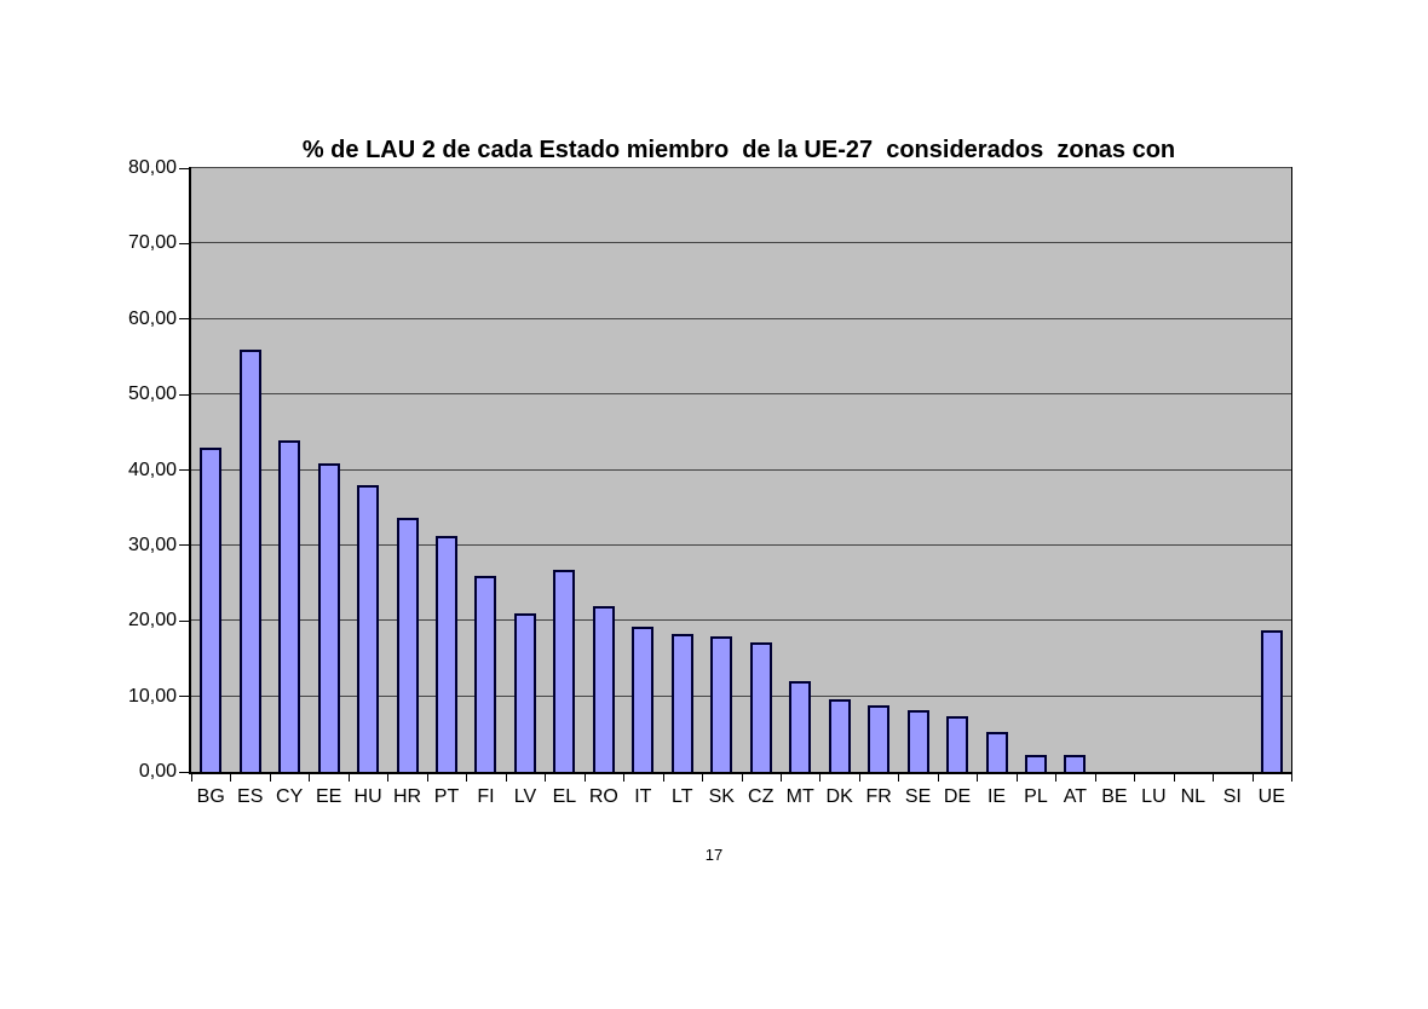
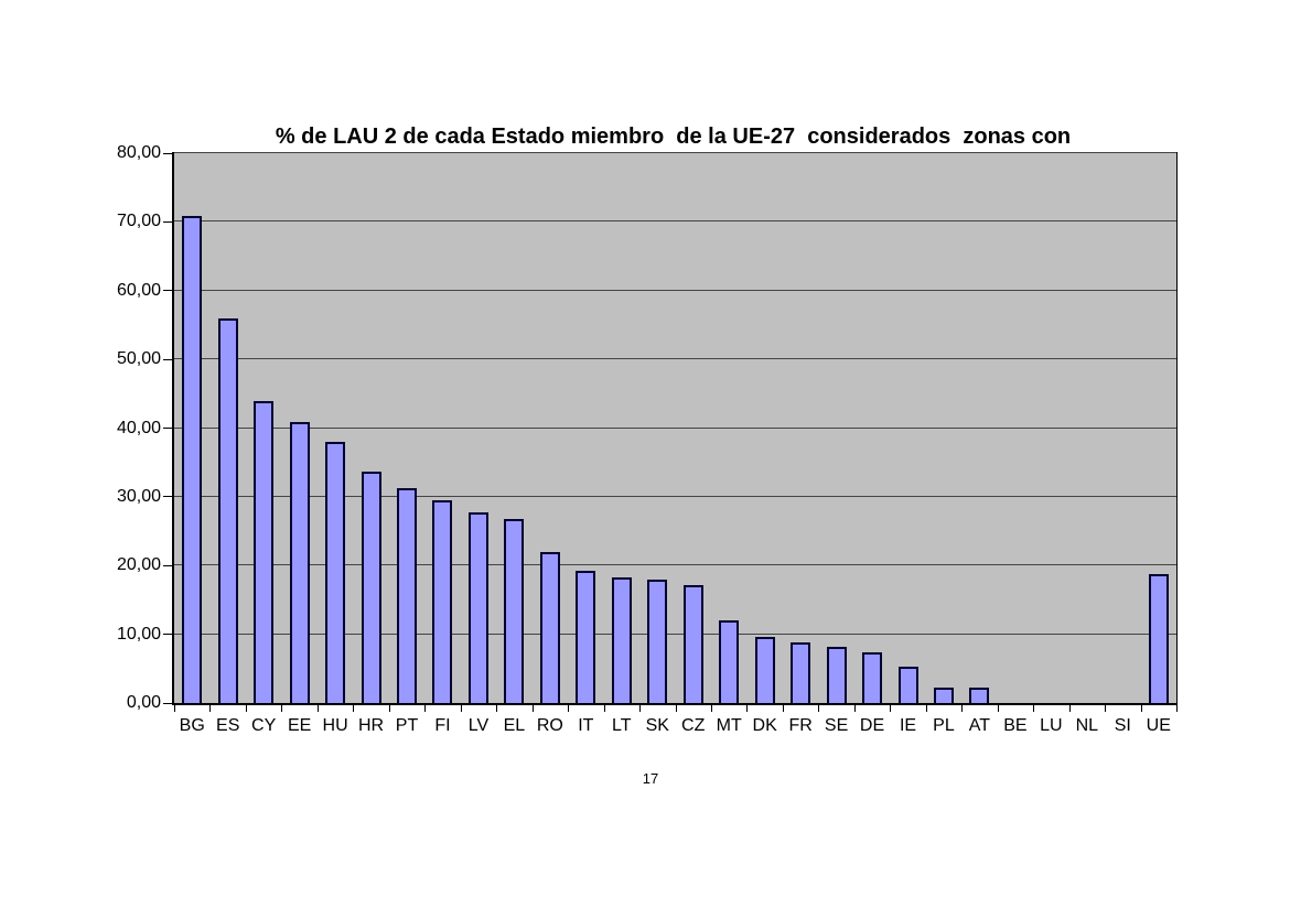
BG: 43 -> 71
FI: 26 -> 30
LV: 21 -> 28
